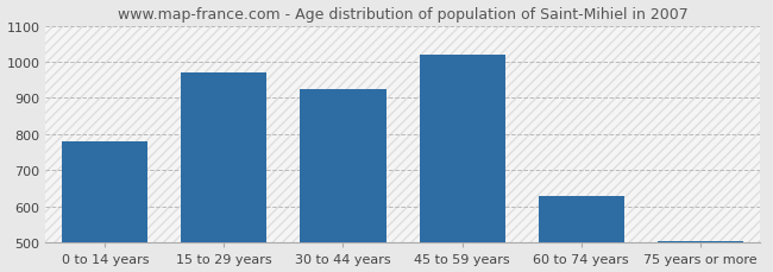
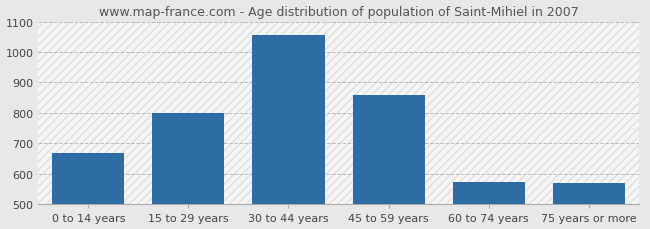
0 to 14 years: 780 -> 670
15 to 29 years: 970 -> 800
30 to 44 years: 925 -> 1055
45 to 59 years: 1020 -> 860
60 to 74 years: 630 -> 575
75 years or more: 505 -> 570
